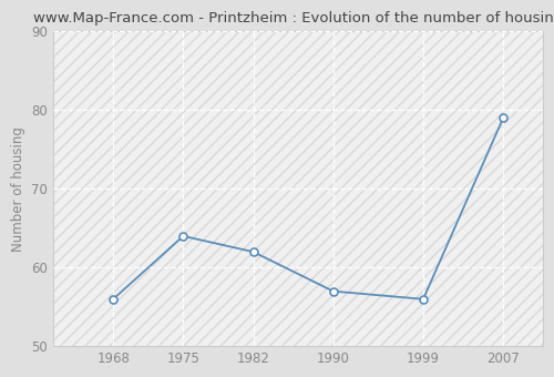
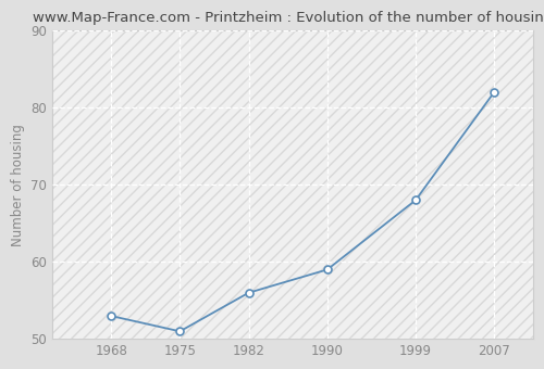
1968: 56 -> 53
1975: 64 -> 51
1982: 62 -> 56
1990: 57 -> 59
1999: 56 -> 68
2007: 79 -> 82
